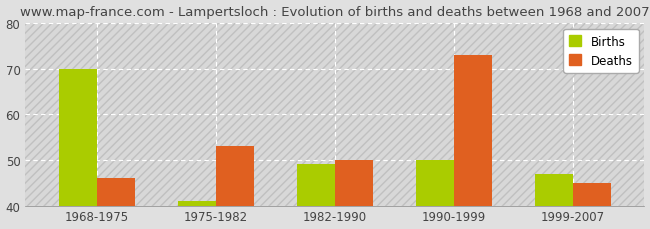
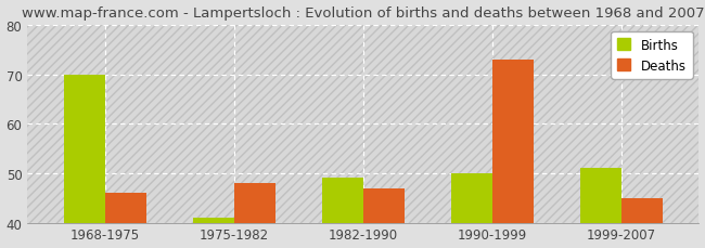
Deaths/1975-1982: 53 -> 48
Deaths/1982-1990: 50 -> 47
Births/1999-2007: 47 -> 51
